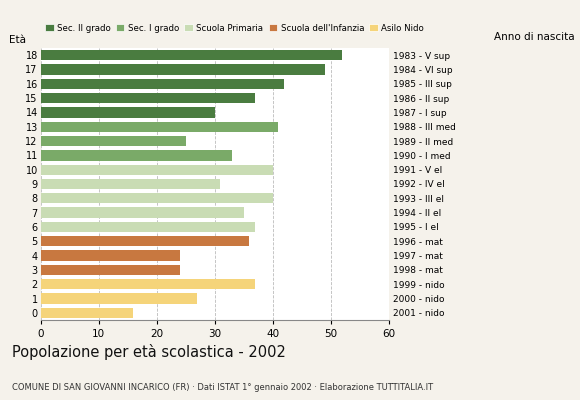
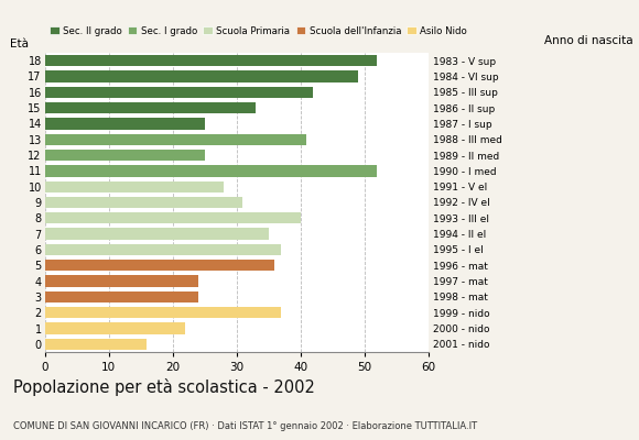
15: 37 -> 33
14: 30 -> 25
11: 33 -> 52
10: 40 -> 28
1: 27 -> 22
